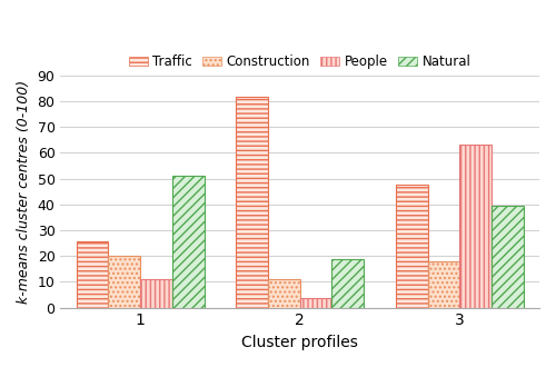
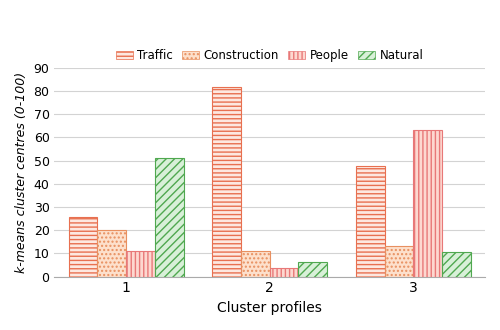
Natural/2: 19.0 -> 6.5
Construction/3: 18 -> 13
Natural/3: 39.5 -> 10.5
